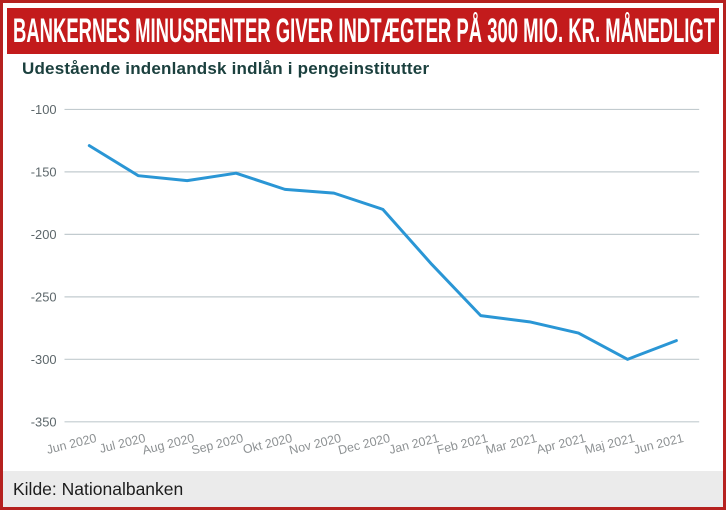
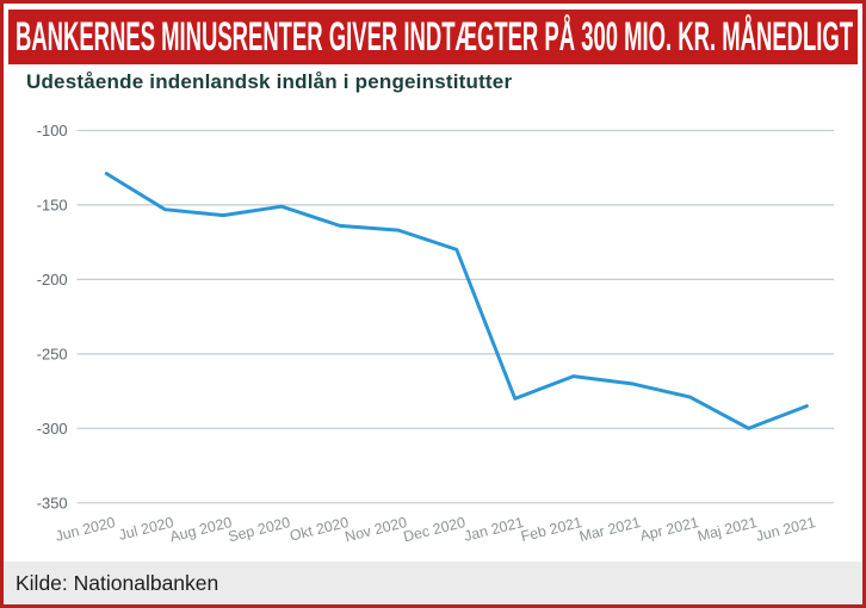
Jan 2021: -224 -> -280
